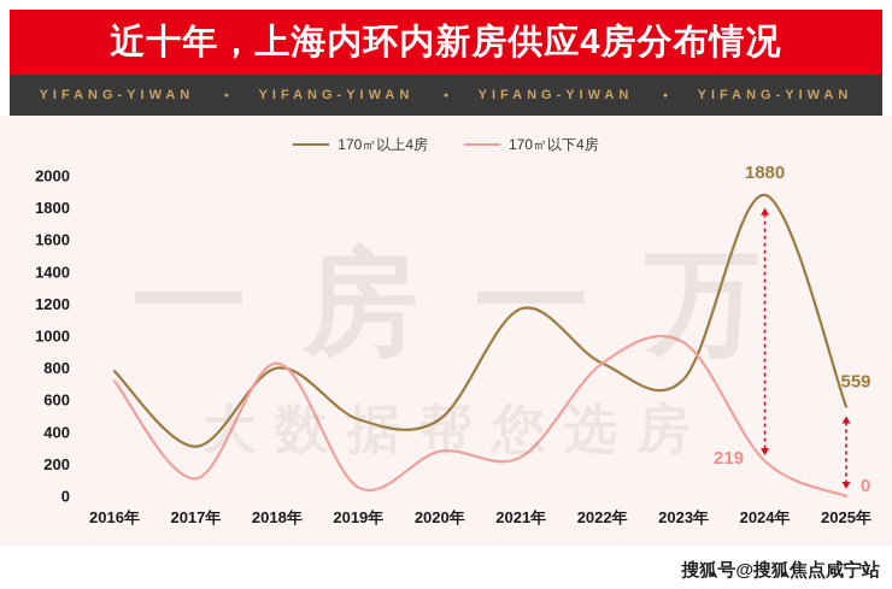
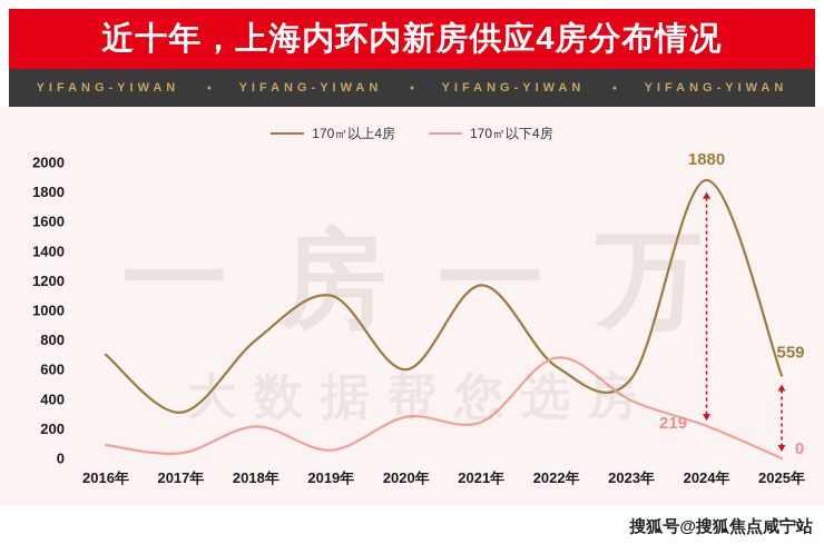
170㎡以上4房/2016年: 780 -> 700
170㎡以下4房/2016年: 720 -> 90
170㎡以下4房/2017年: 110 -> 40
170㎡以下4房/2018年: 830 -> 220
170㎡以上4房/2019年: 480 -> 1100
170㎡以上4房/2020年: 480 -> 600
170㎡以上4房/2022年: 830 -> 620
170㎡以下4房/2022年: 830 -> 680
170㎡以上4房/2023年: 730 -> 540
170㎡以下4房/2023年: 960 -> 390
